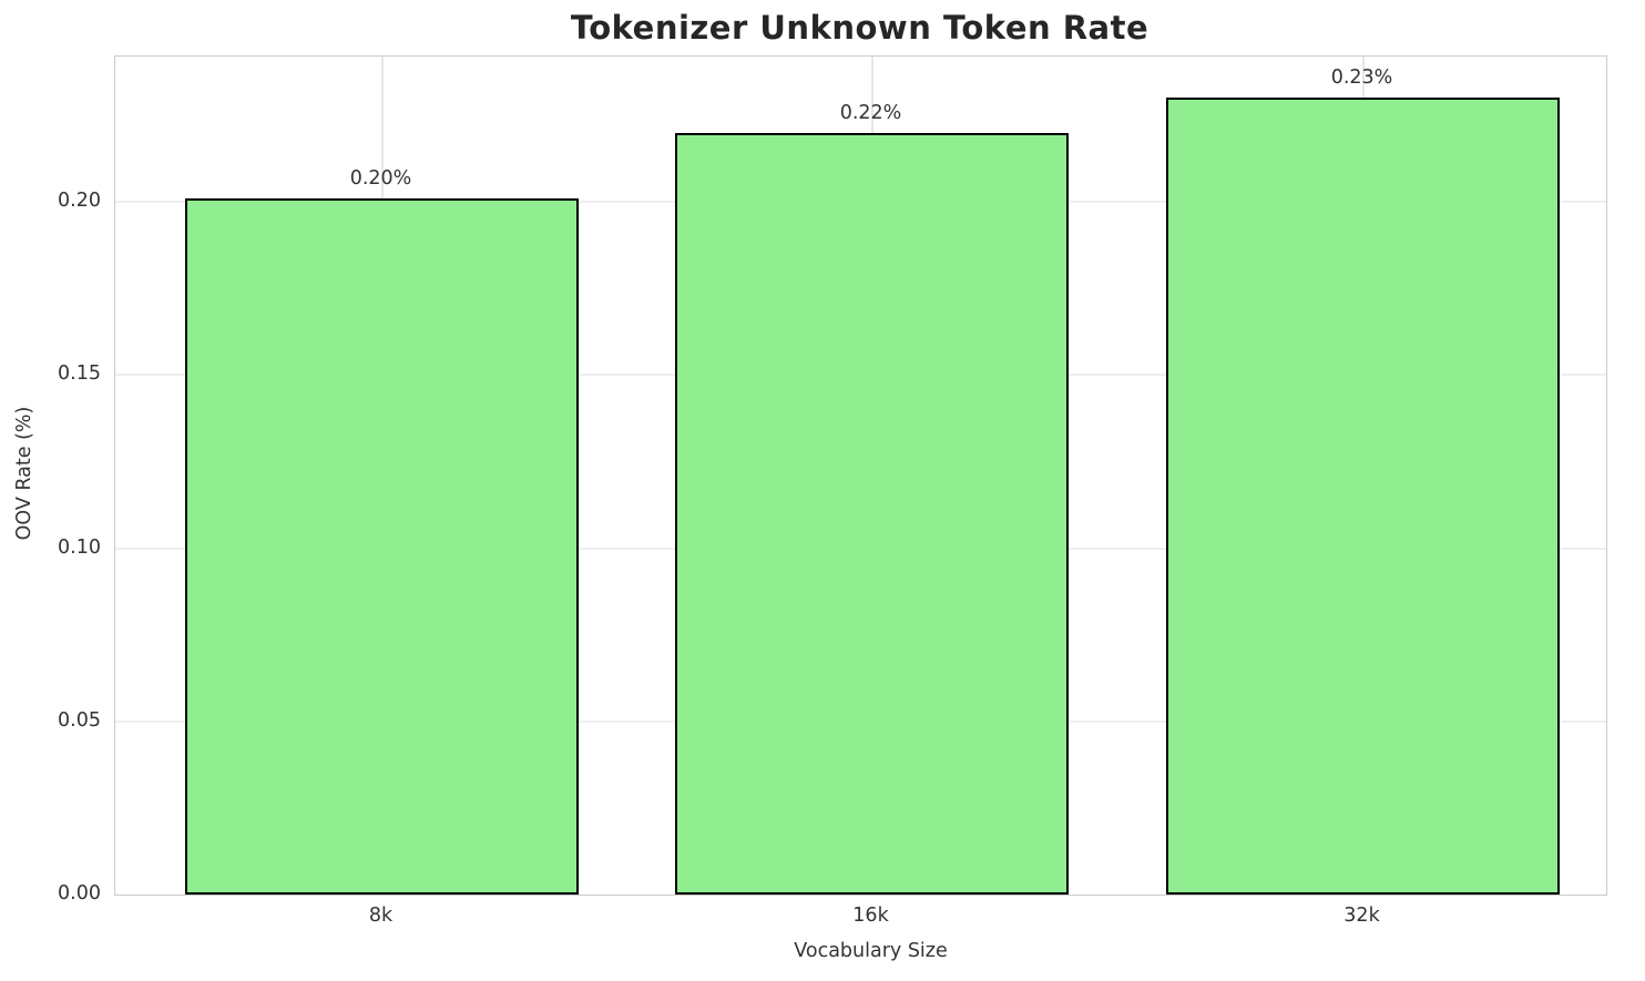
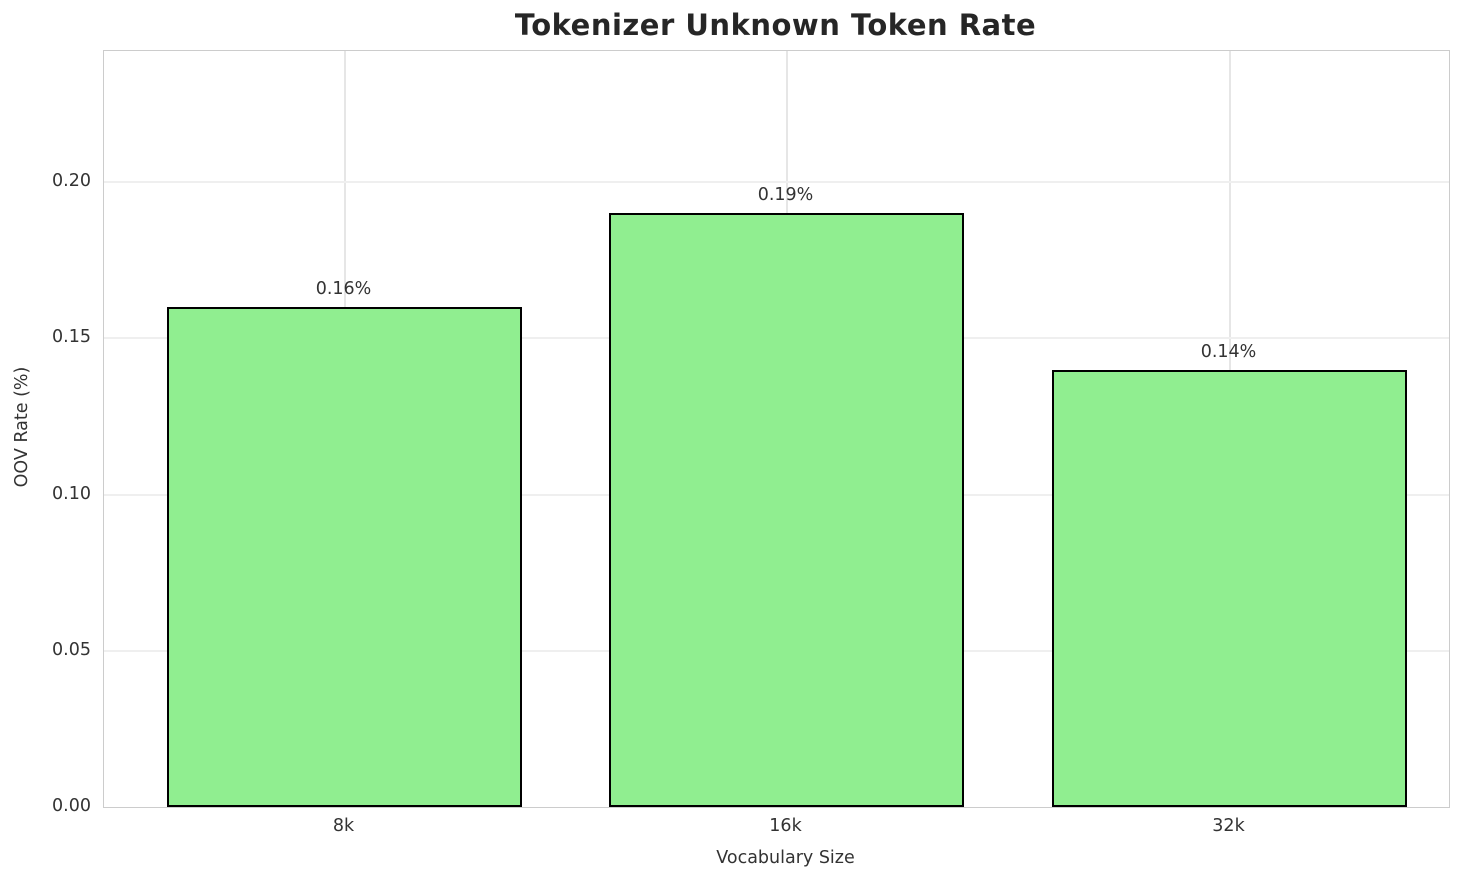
8k: 0.20% -> 0.16%
16k: 0.22% -> 0.19%
32k: 0.23% -> 0.14%
